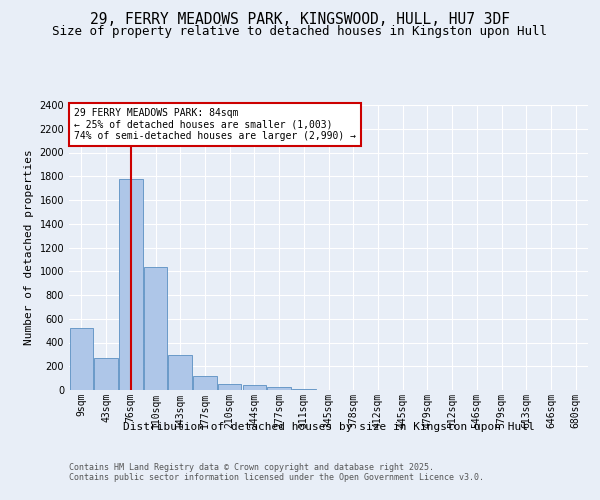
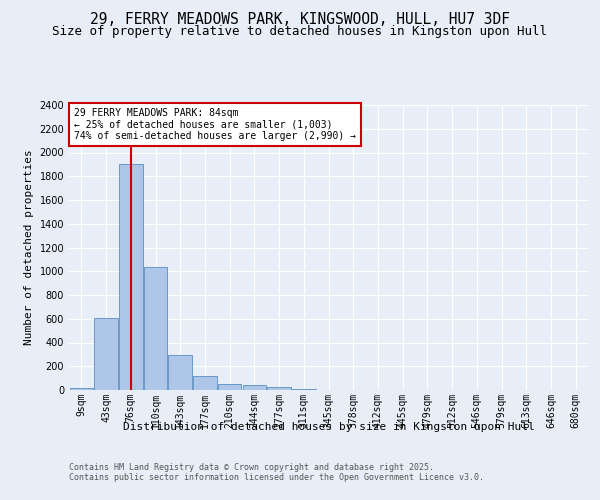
9sqm: 520 -> 20
43sqm: 270 -> 600
76sqm: 1780 -> 1900
